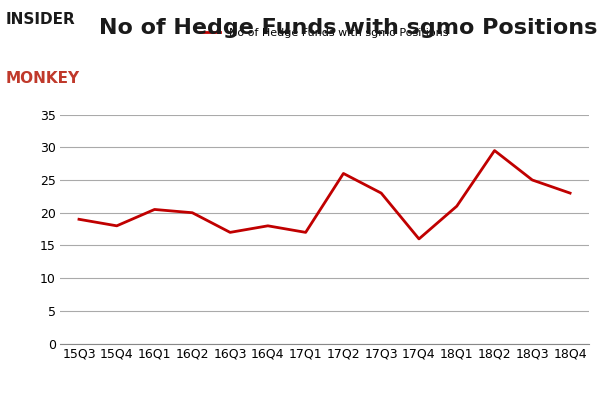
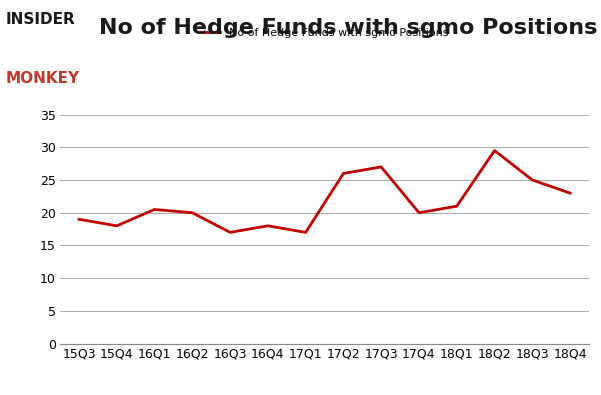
17Q3: 23.0 -> 27.0
17Q4: 16.0 -> 20.0
